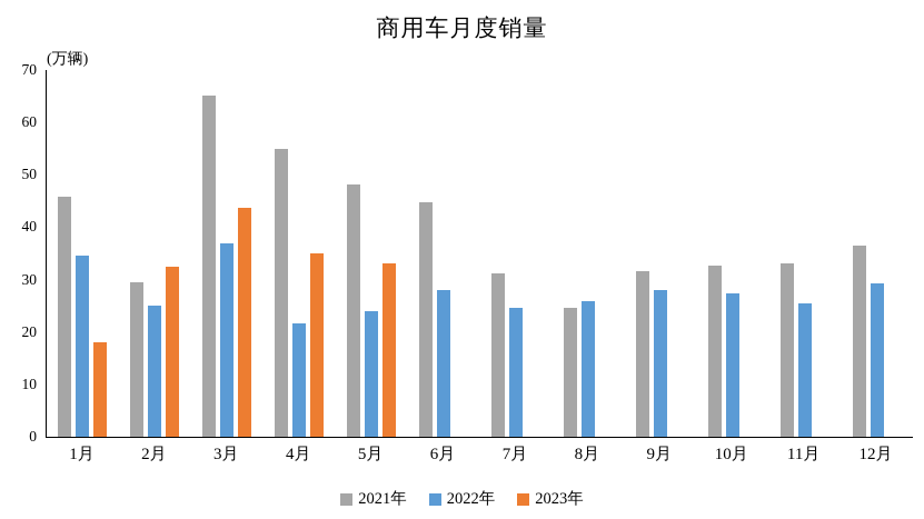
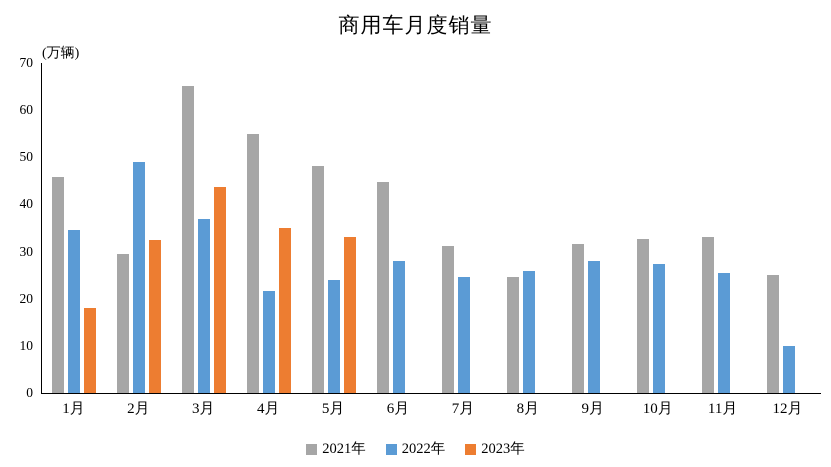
2022年/2月: 25 -> 49
2021年/12月: 36 -> 25
2022年/12月: 29 -> 10
